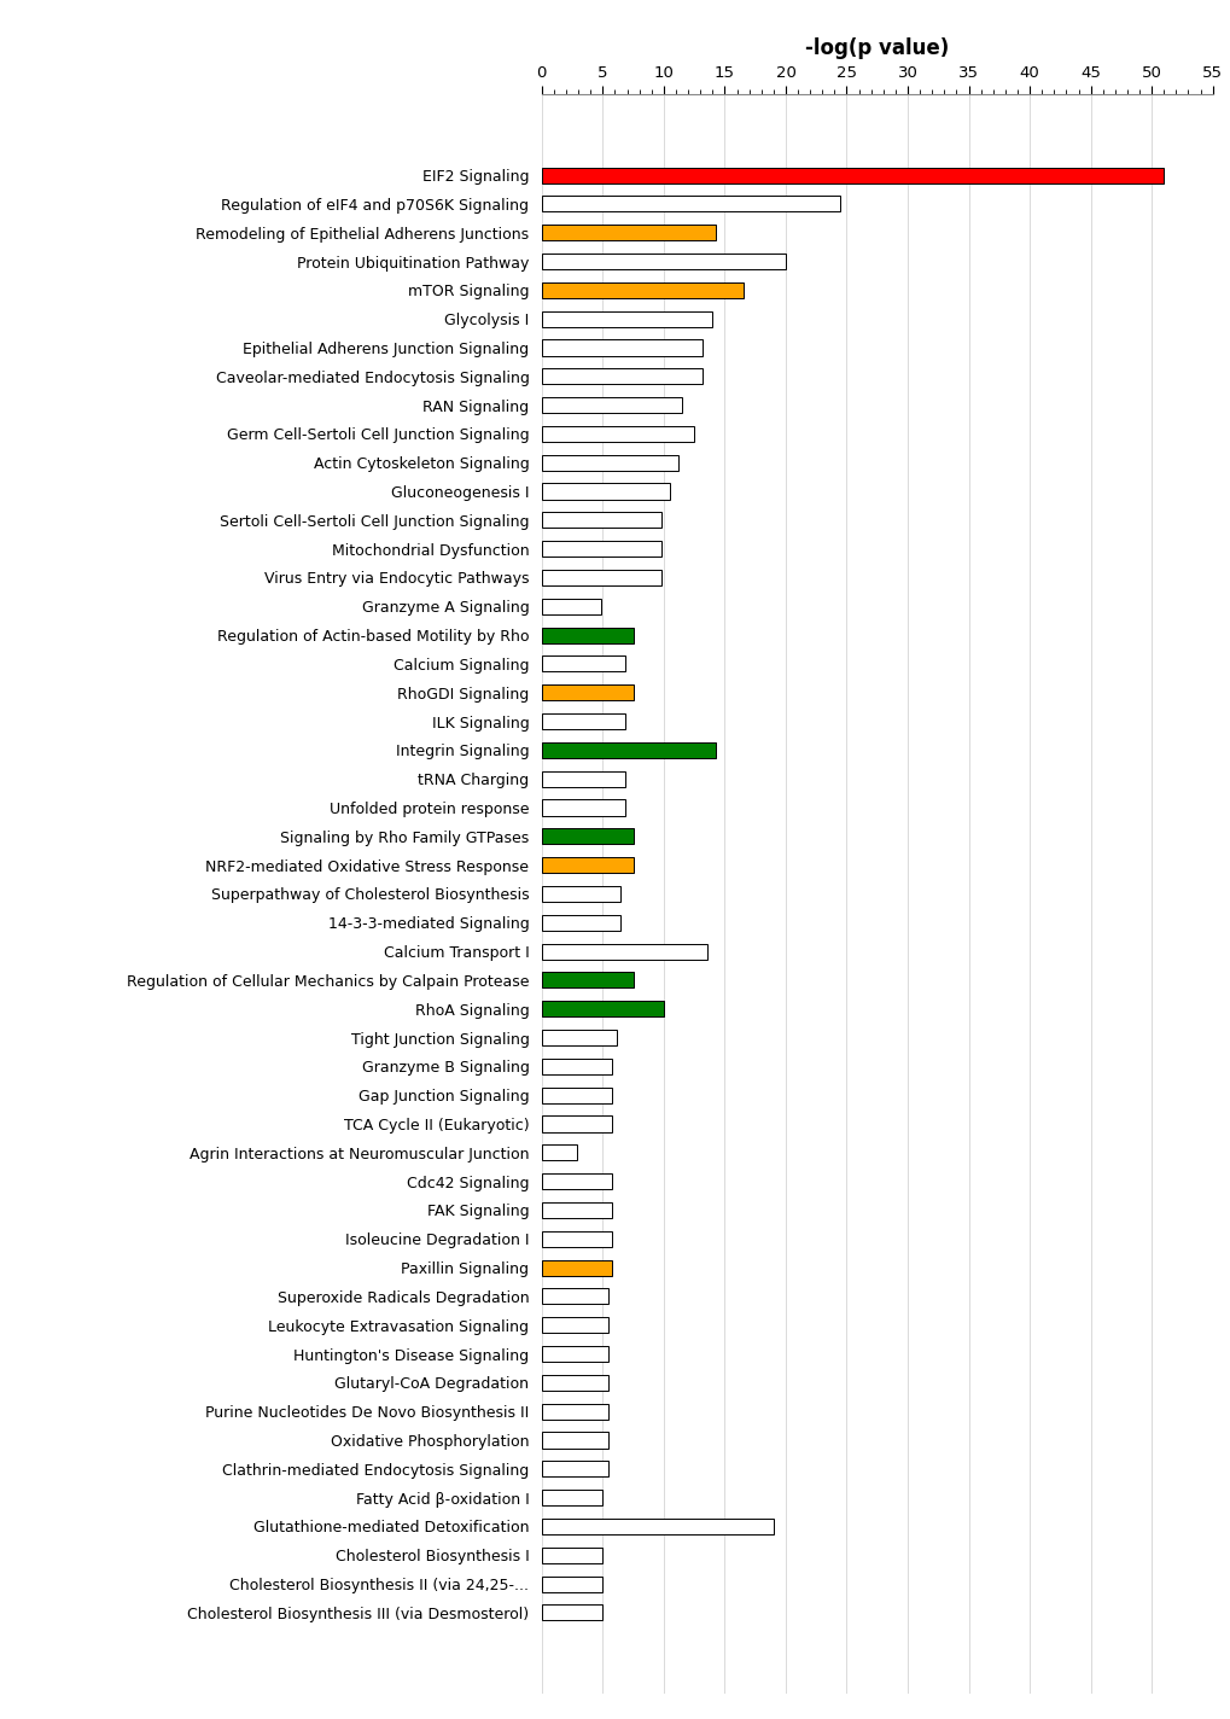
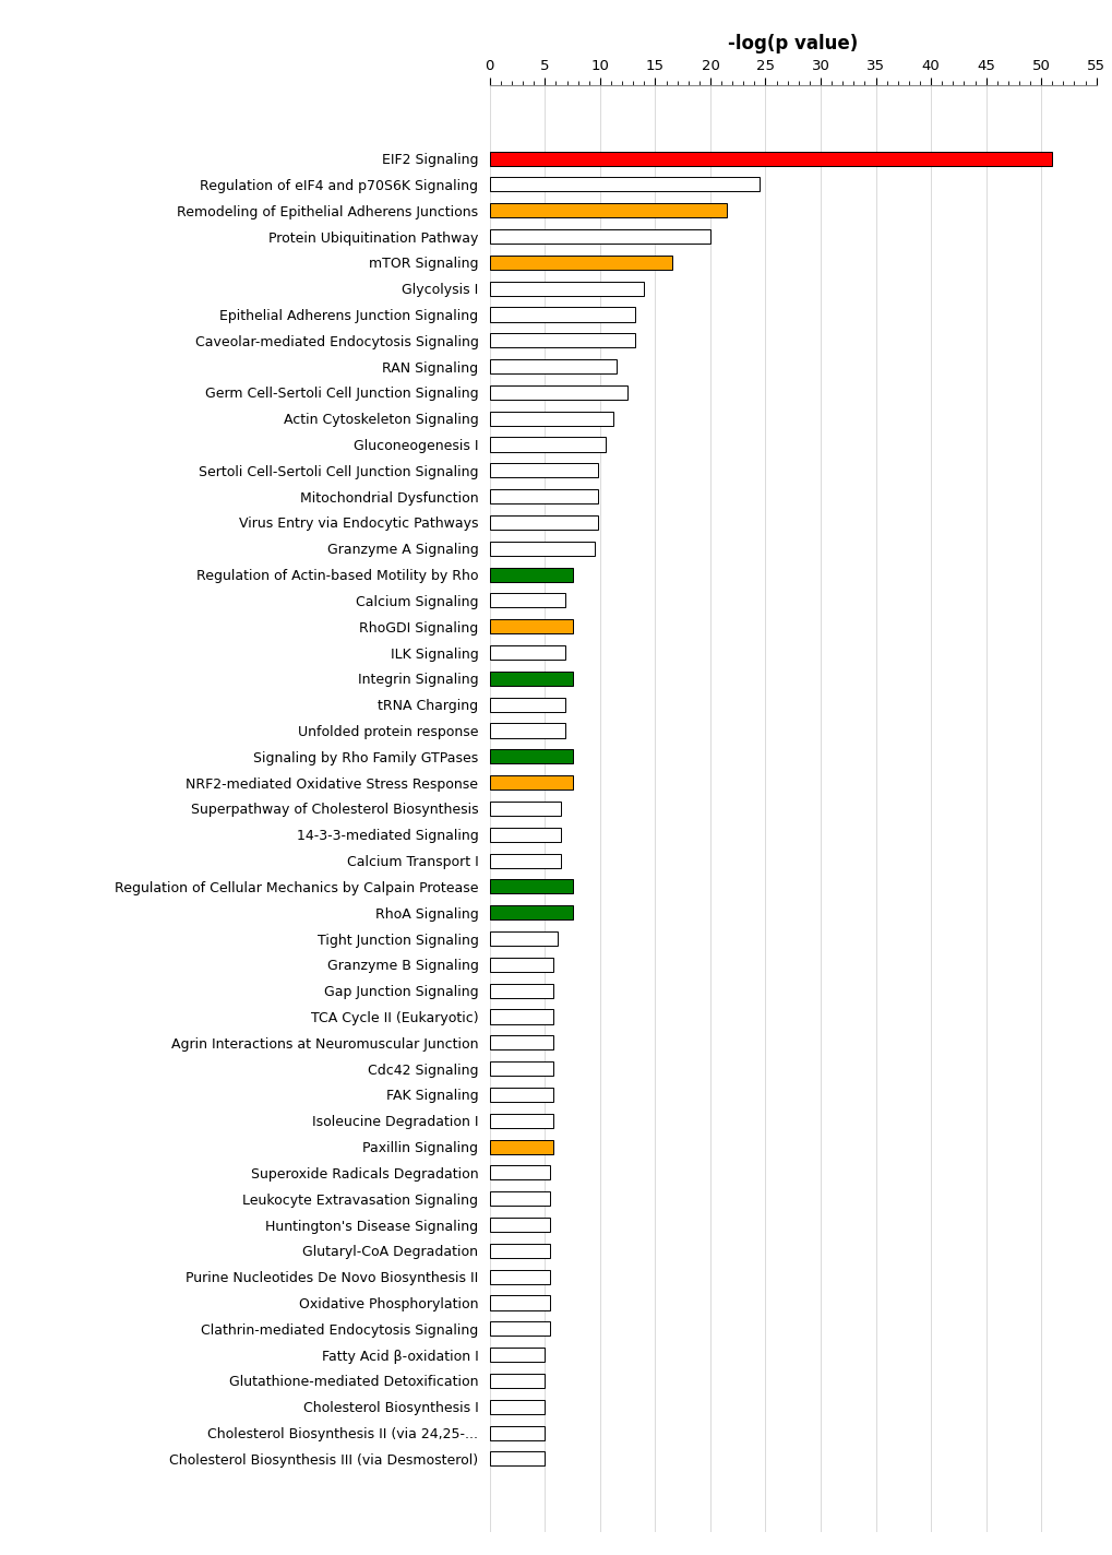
Remodeling of Epithelial Adherens Junctions: 14.3 -> 21.5
Granzyme A Signaling: 4.9 -> 9.5
Integrin Signaling: 14.3 -> 7.5
Calcium Transport I: 13.6 -> 6.5
RhoA Signaling: 10.0 -> 7.5
Agrin Interactions at Neuromuscular Junction: 2.9 -> 5.8
Glutathione-mediated Detoxification: 19.0 -> 5.0
